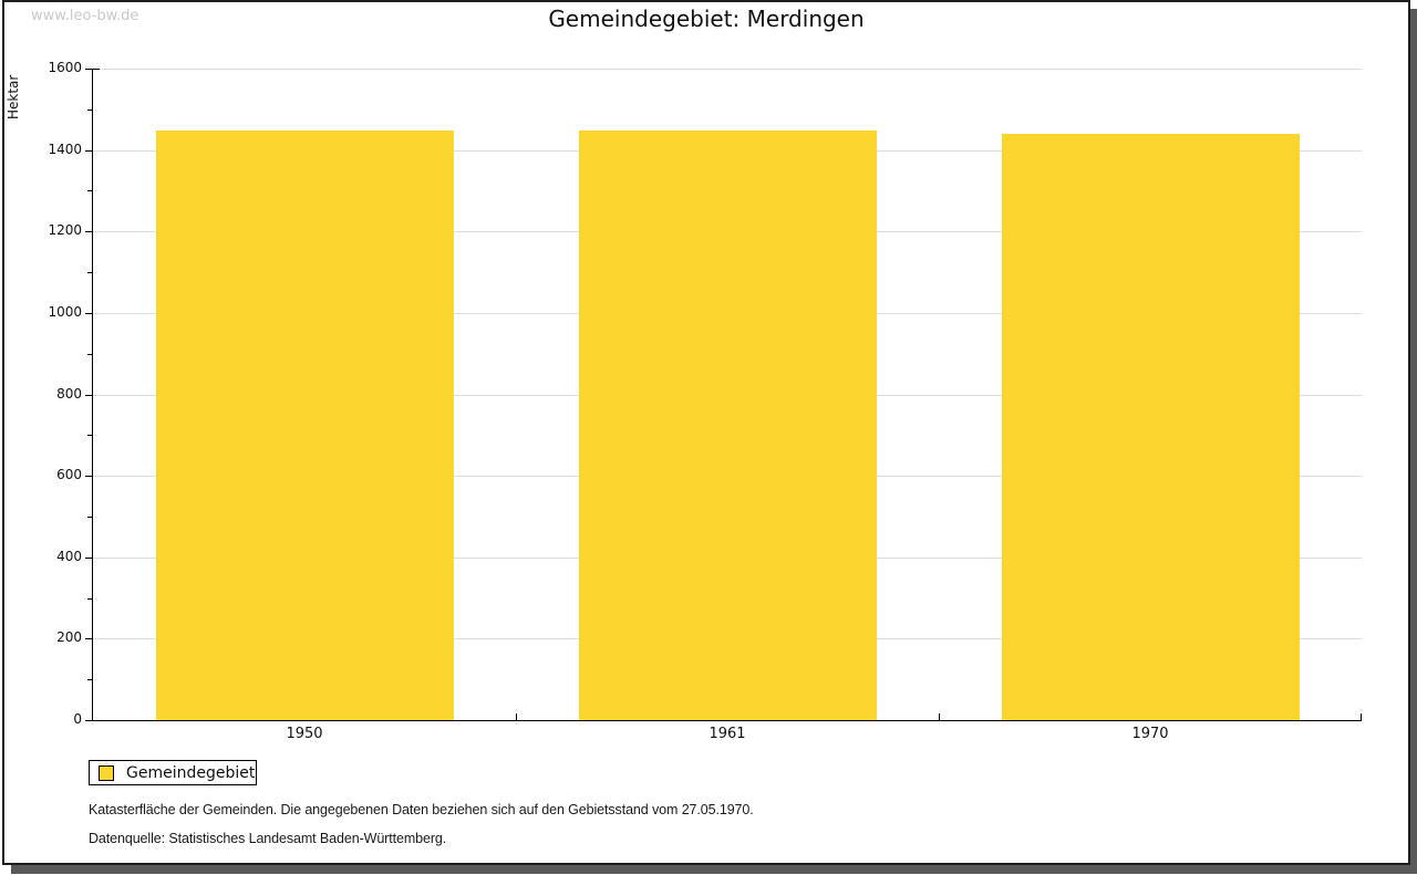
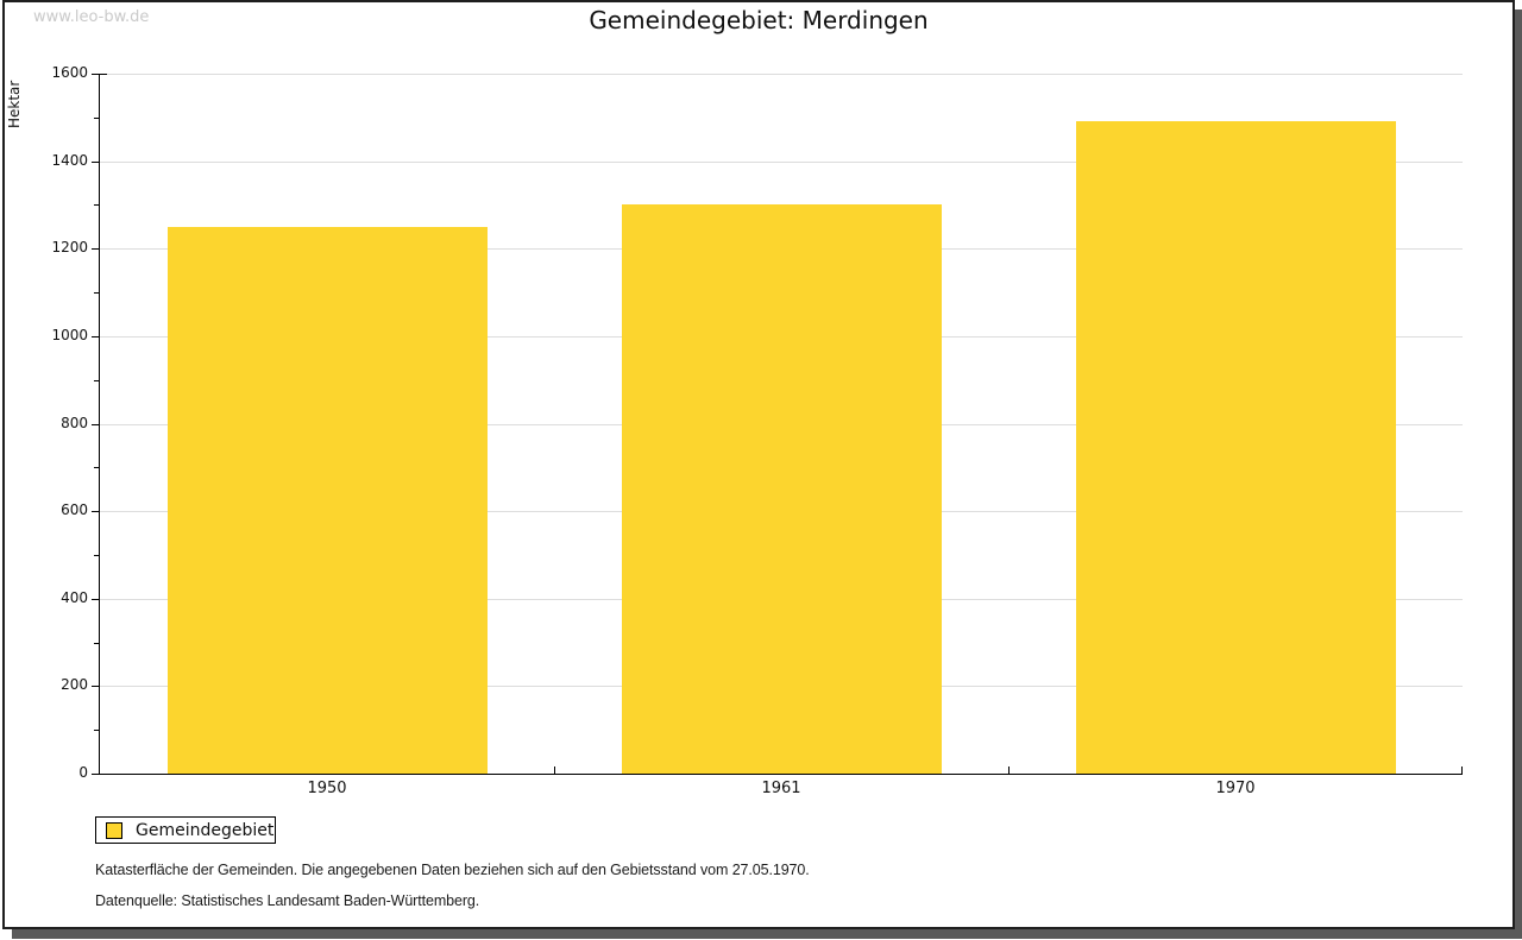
1950: 1450 -> 1250
1961: 1450 -> 1300
1970: 1440 -> 1490
